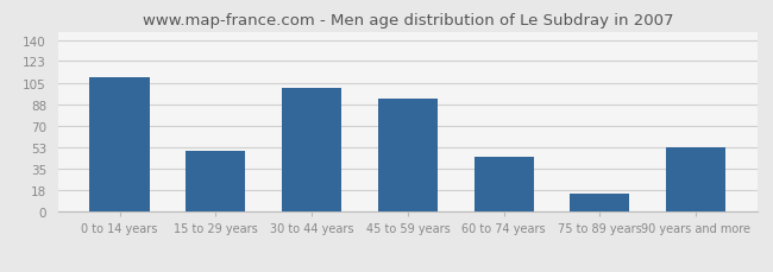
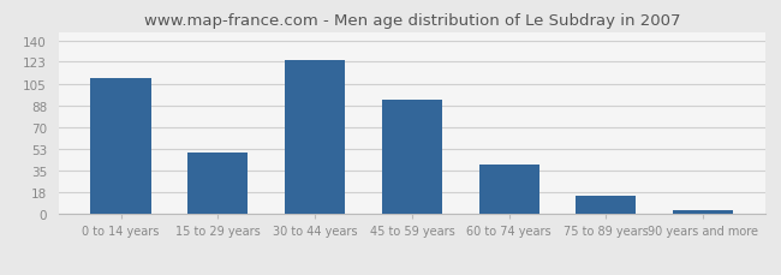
30 to 44 years: 101 -> 124
60 to 74 years: 45 -> 40
90 years and more: 53 -> 3
